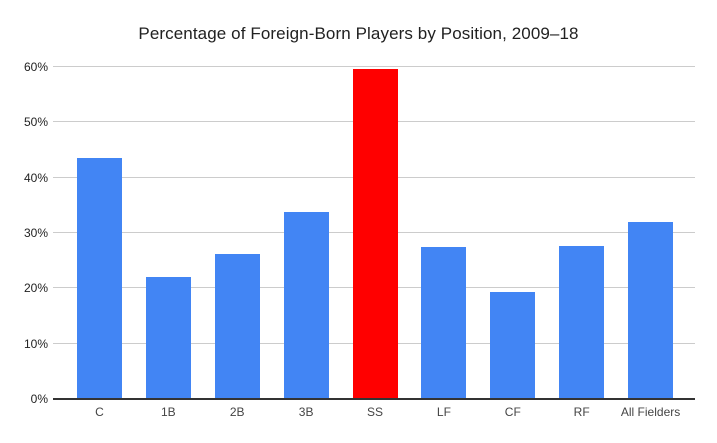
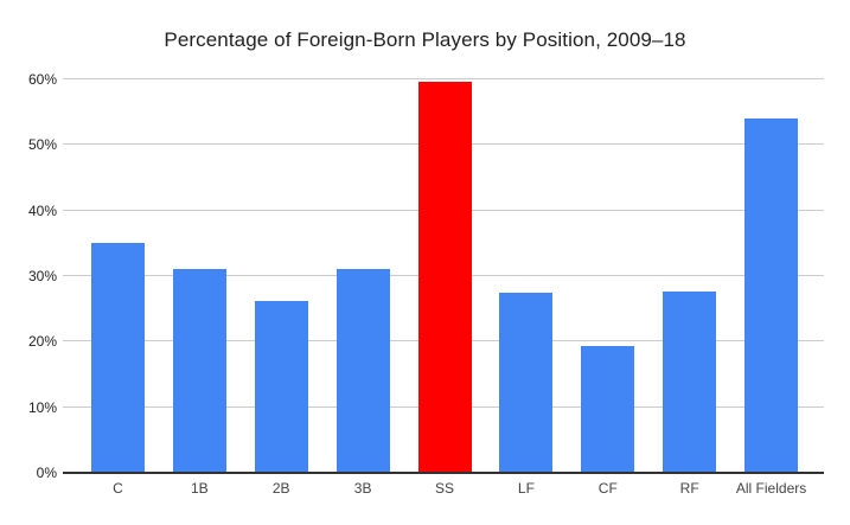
C: 44% -> 35%
1B: 22% -> 31%
3B: 34% -> 31%
All Fielders: 32% -> 54%
